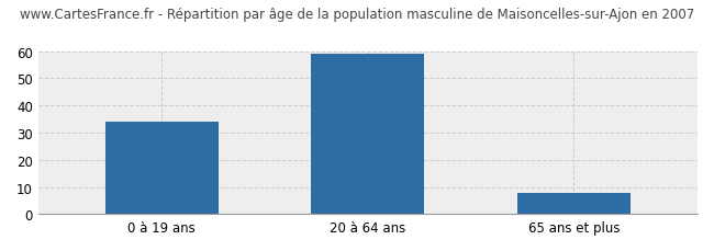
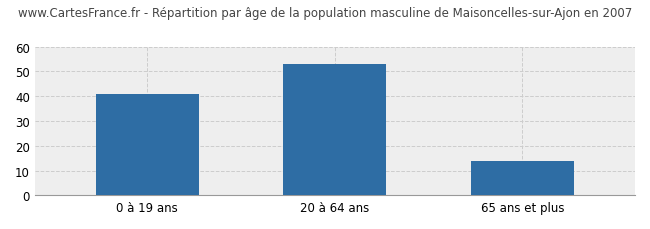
0 à 19 ans: 34 -> 41
20 à 64 ans: 59 -> 53
65 ans et plus: 8 -> 14
